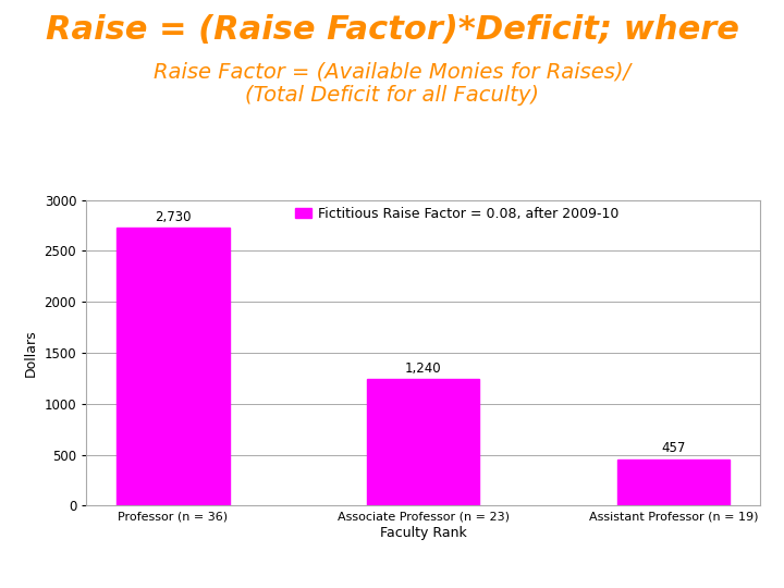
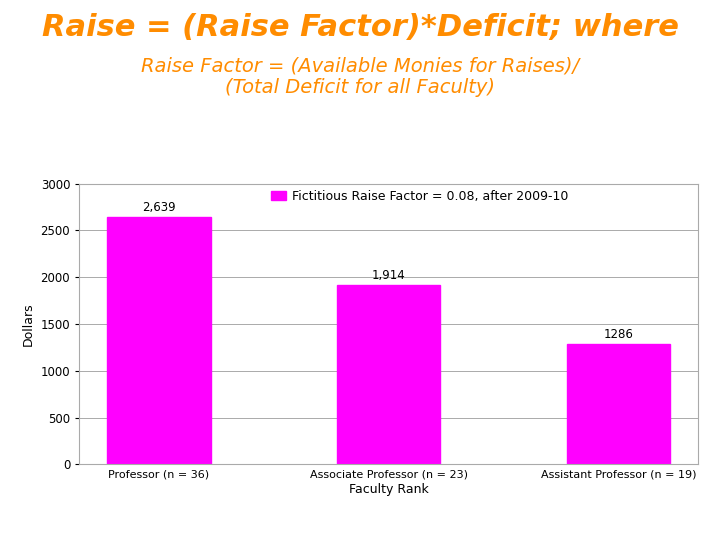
Professor (n = 36): 2,730 -> 2,639
Associate Professor (n = 23): 1,240 -> 1,914
Assistant Professor (n = 19): 457 -> 1286
